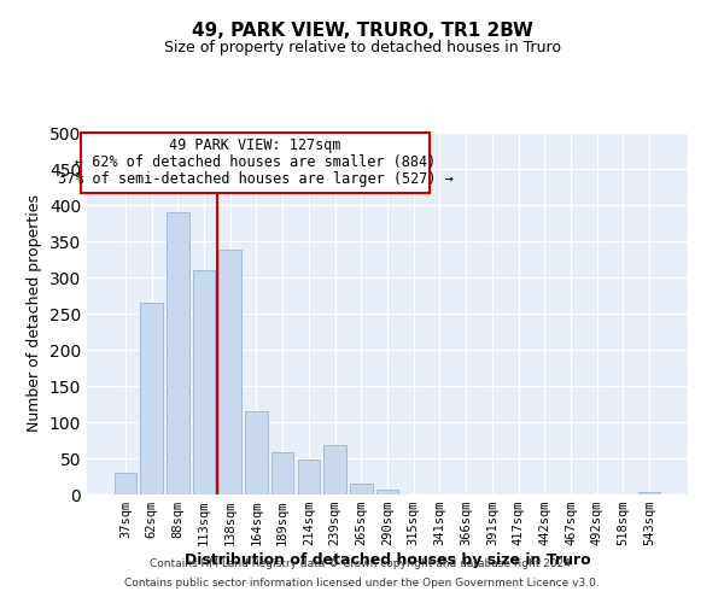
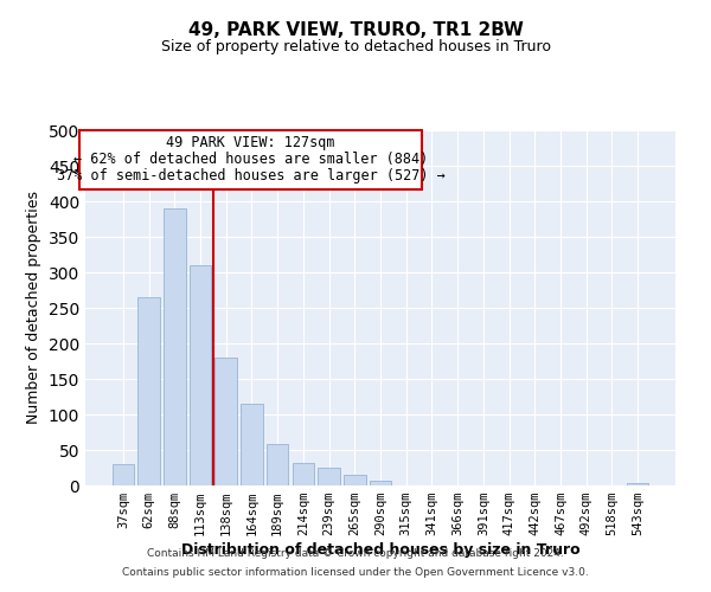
138sqm: 338 -> 180
214sqm: 48 -> 32
239sqm: 68 -> 25
